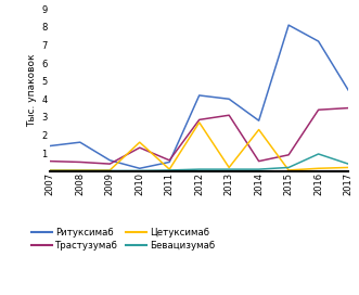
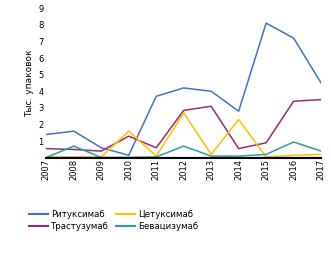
Бевацизумаб/2008: 0.0 -> 0.7
Ритуксимаб/2011: 0.5 -> 3.7
Бевацизумаб/2012: 0.1 -> 0.7
